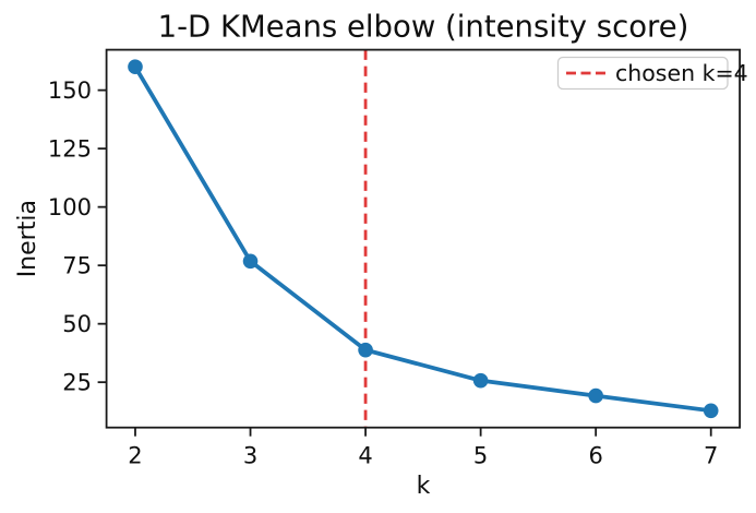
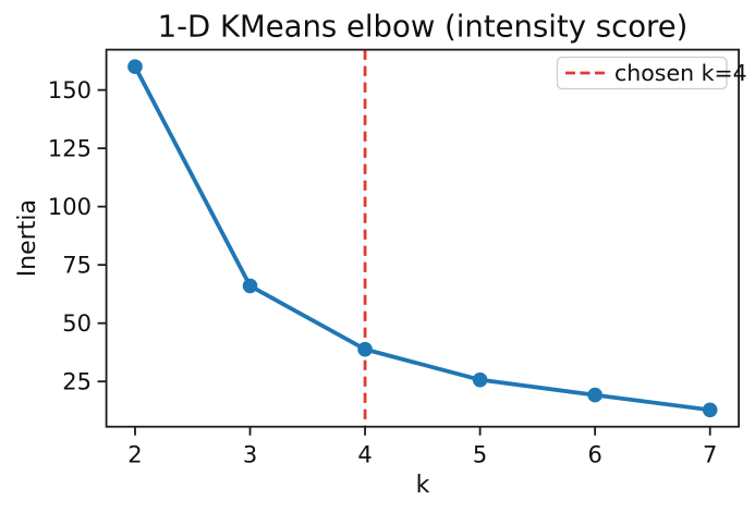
3: 77 -> 66
